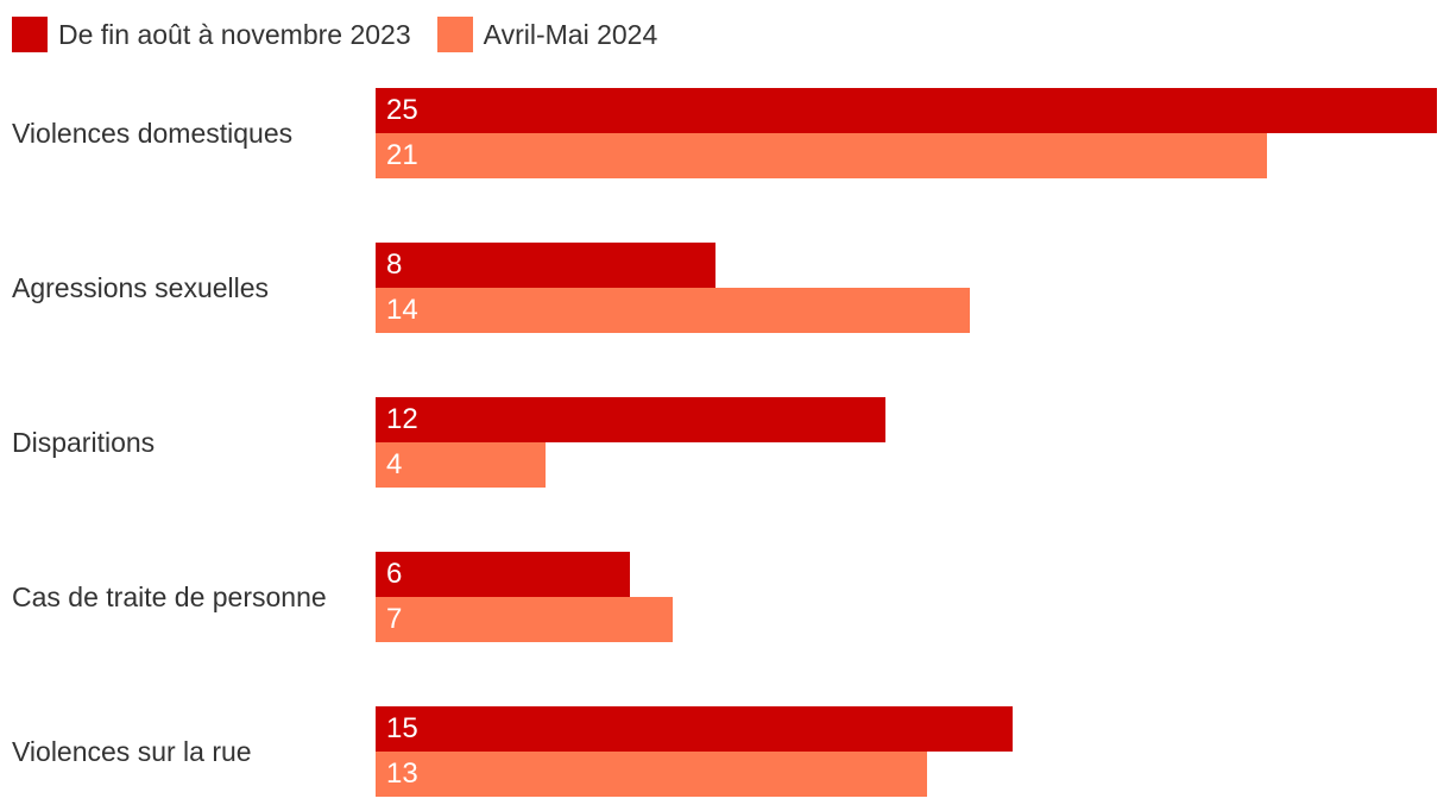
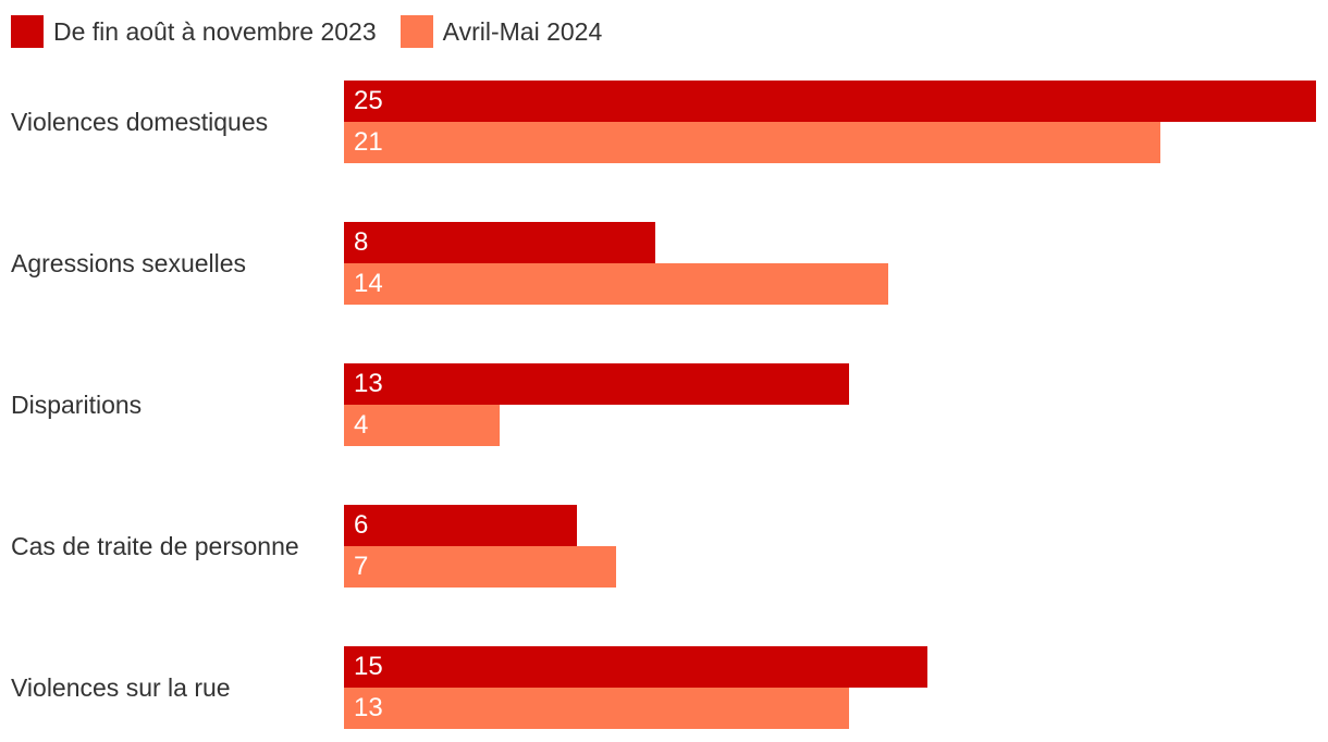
De fin août à novembre 2023/Disparitions: 12 -> 13
